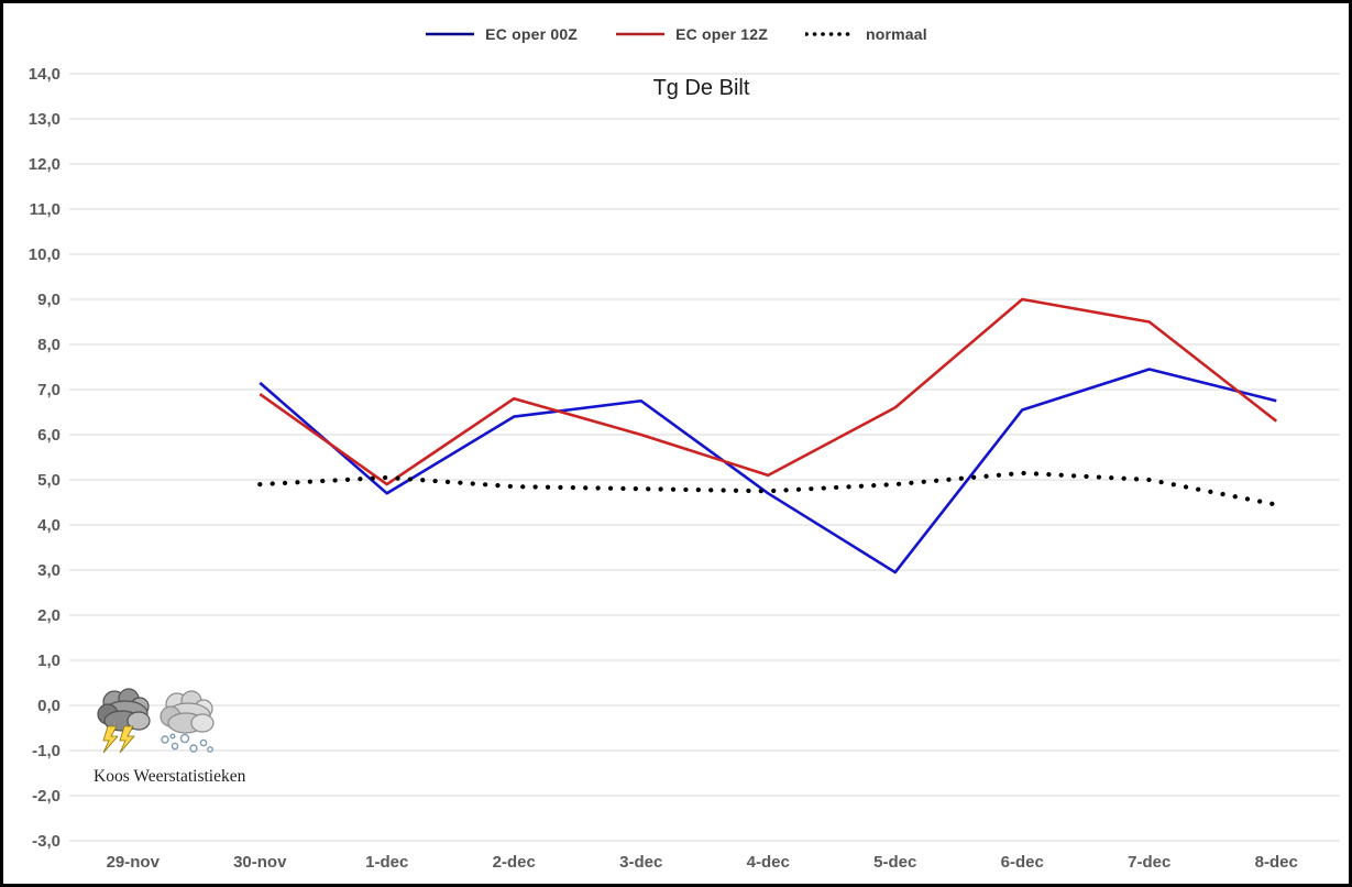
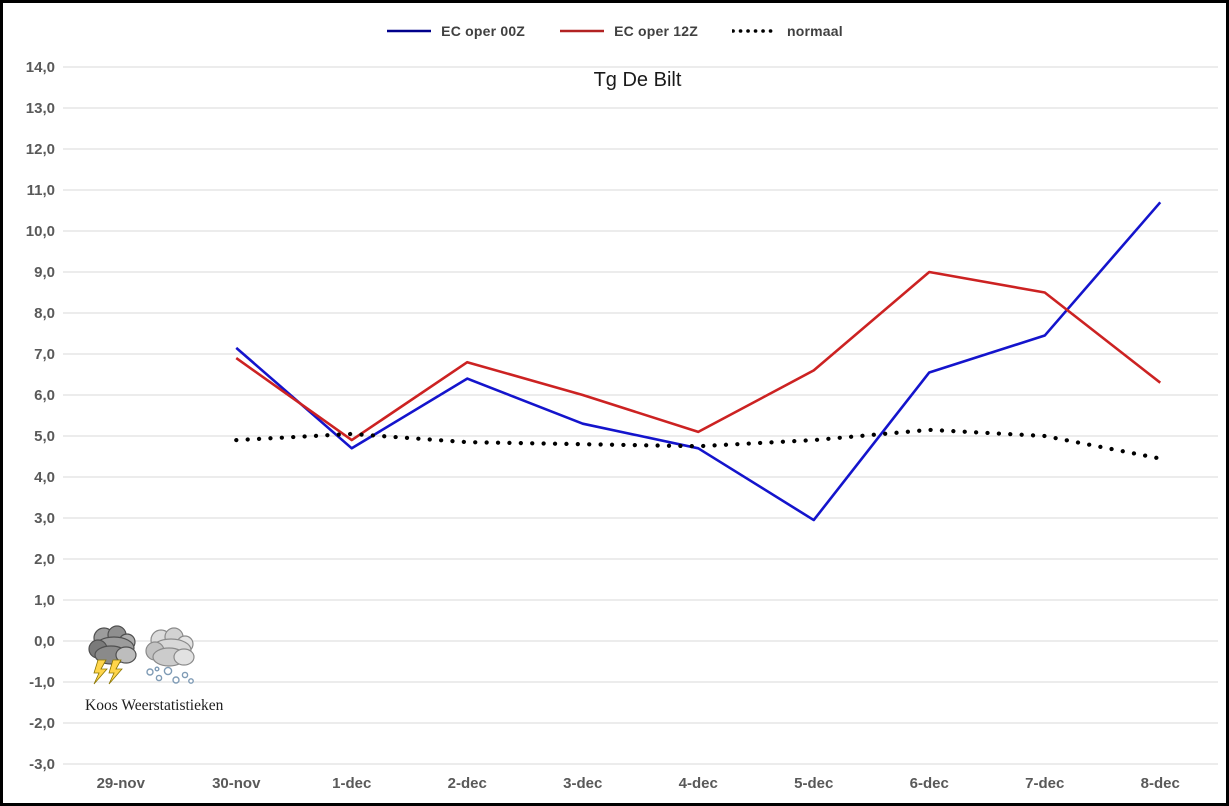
EC oper 00Z/3-dec: 6,8 -> 5,3
EC oper 00Z/8-dec: 6,8 -> 10,7
